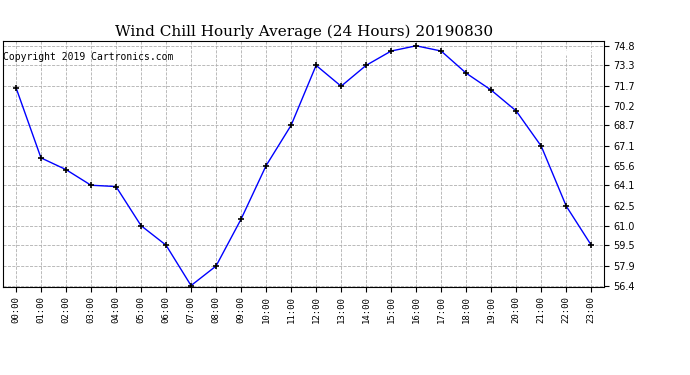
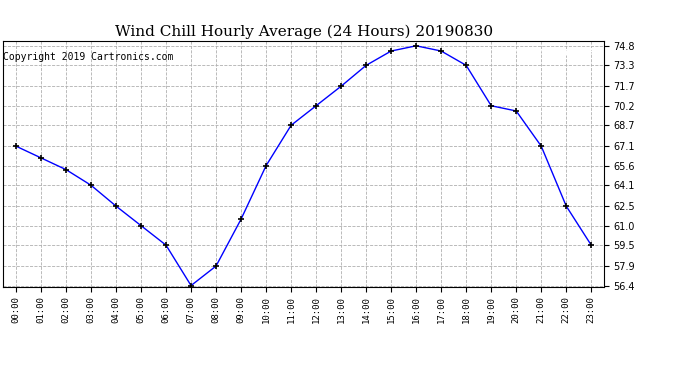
00:00: 71.6 -> 67.1
04:00: 64.0 -> 62.5
12:00: 73.3 -> 70.2
18:00: 72.7 -> 73.3
19:00: 71.4 -> 70.2
